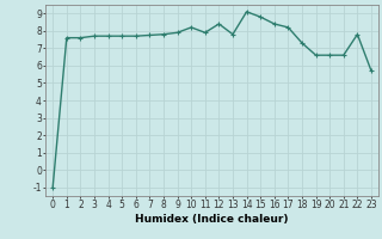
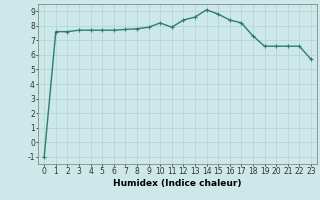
13: 7.8 -> 8.6
22: 7.8 -> 6.6
